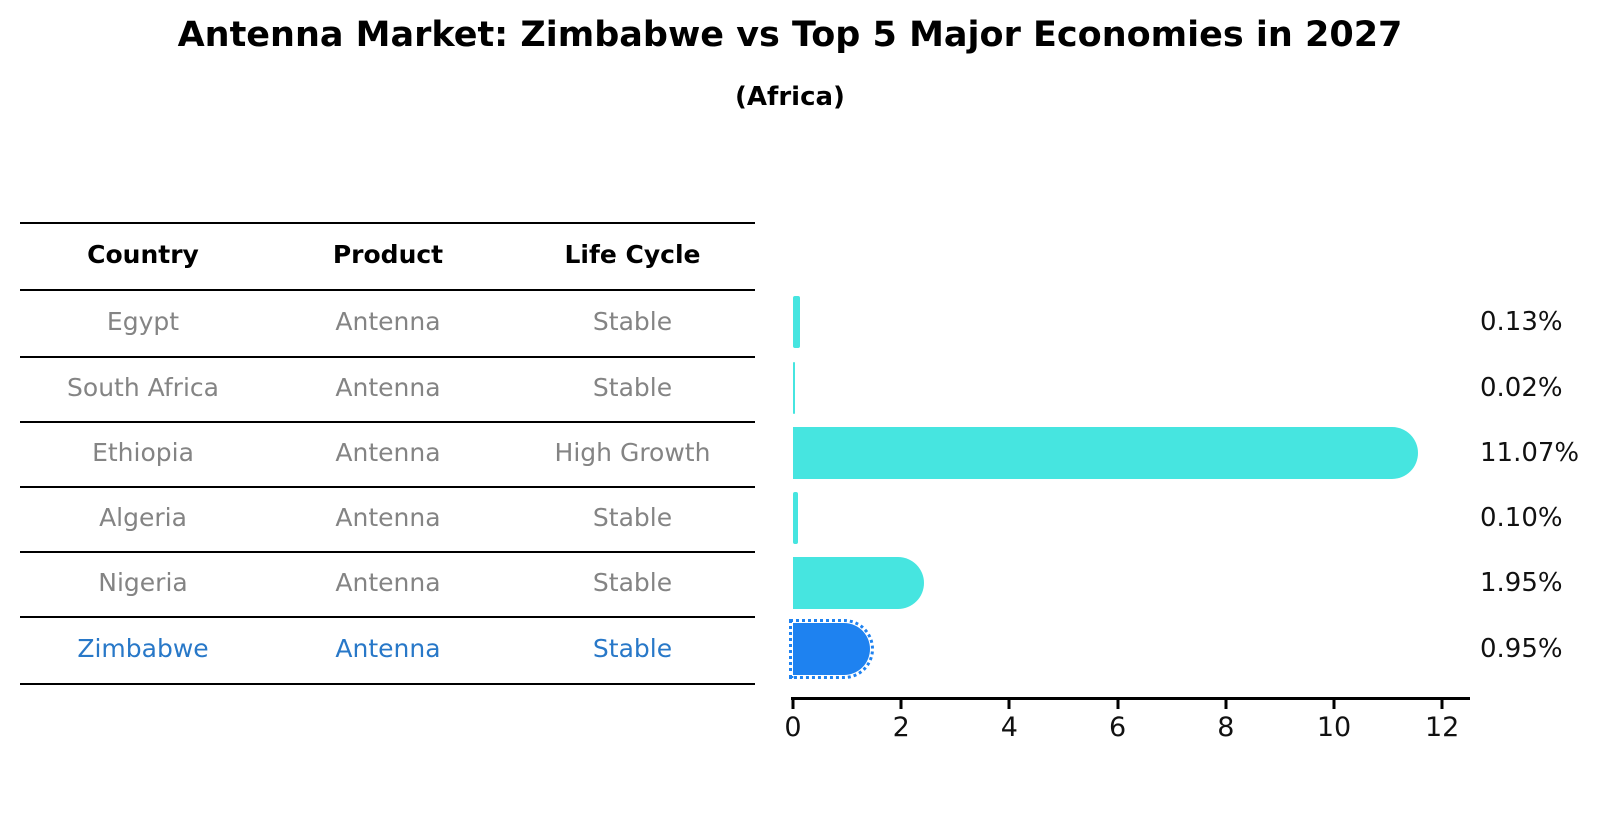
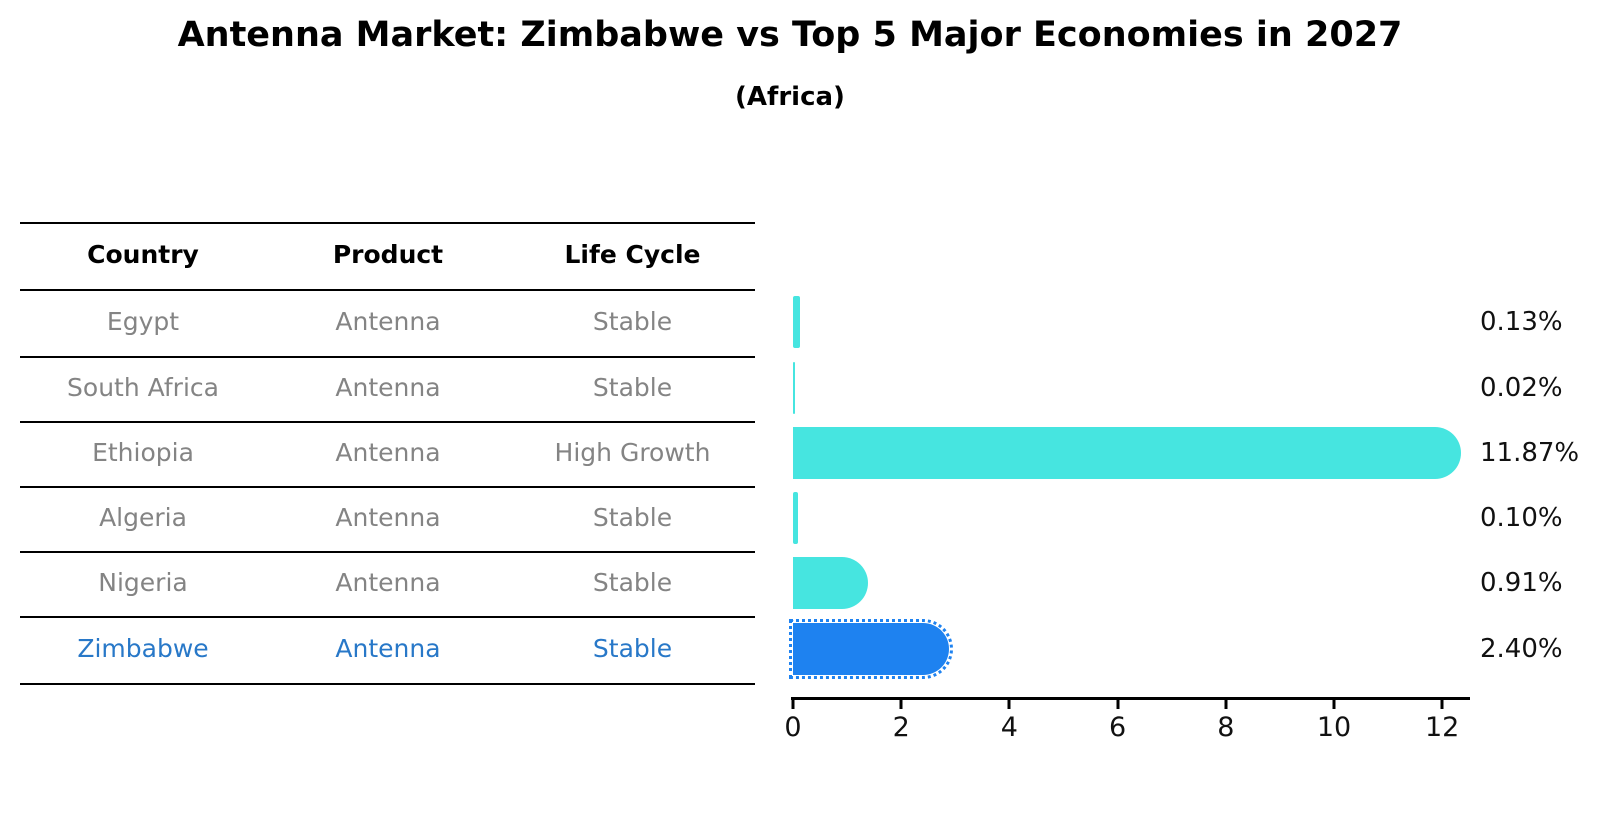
Ethiopia: 11.07% -> 11.87%
Nigeria: 1.95% -> 0.91%
Zimbabwe: 0.95% -> 2.40%
